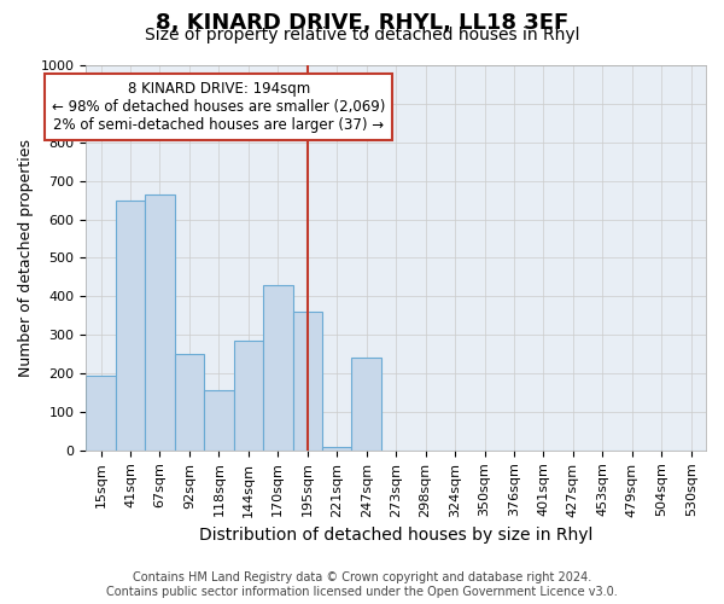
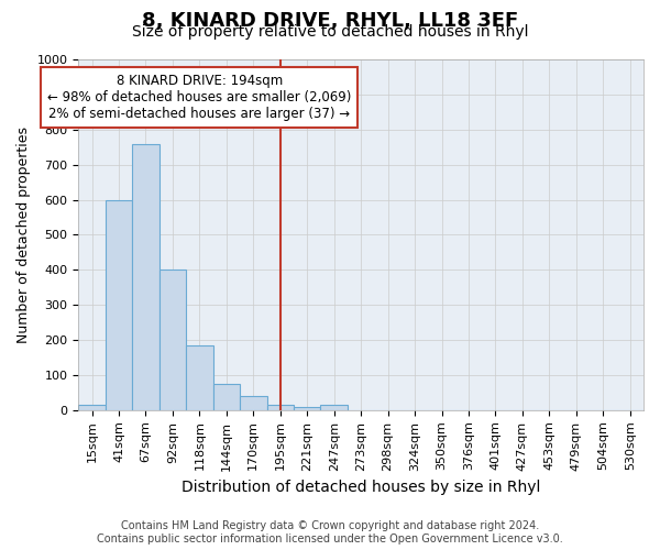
15sqm: 195 -> 15
41sqm: 650 -> 600
67sqm: 665 -> 760
92sqm: 250 -> 400
118sqm: 155 -> 185
144sqm: 285 -> 75
170sqm: 430 -> 40
195sqm: 360 -> 15
247sqm: 240 -> 15
